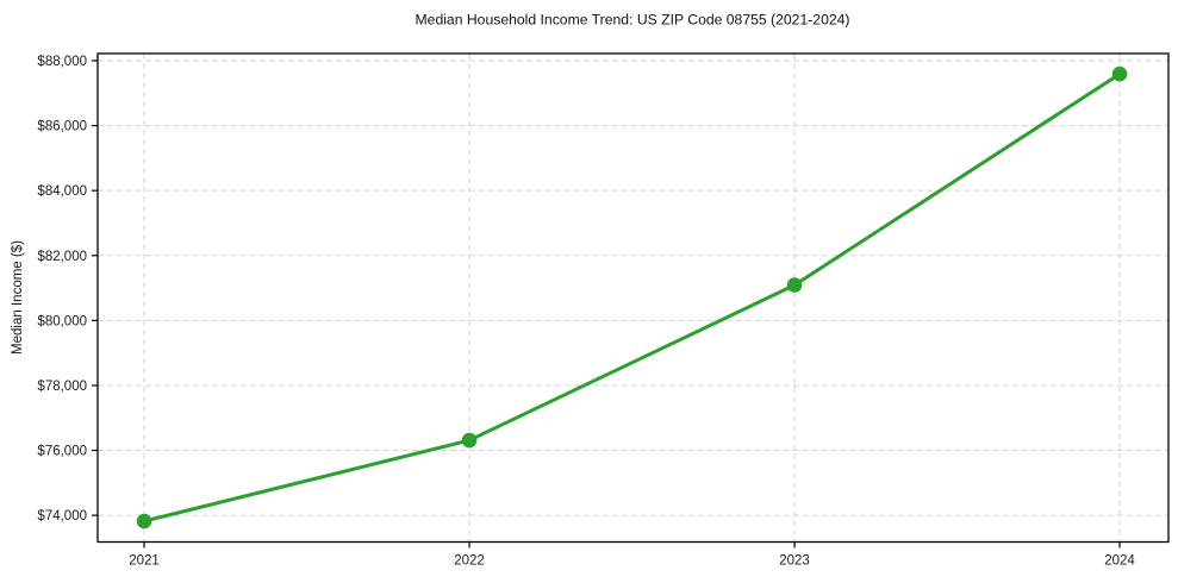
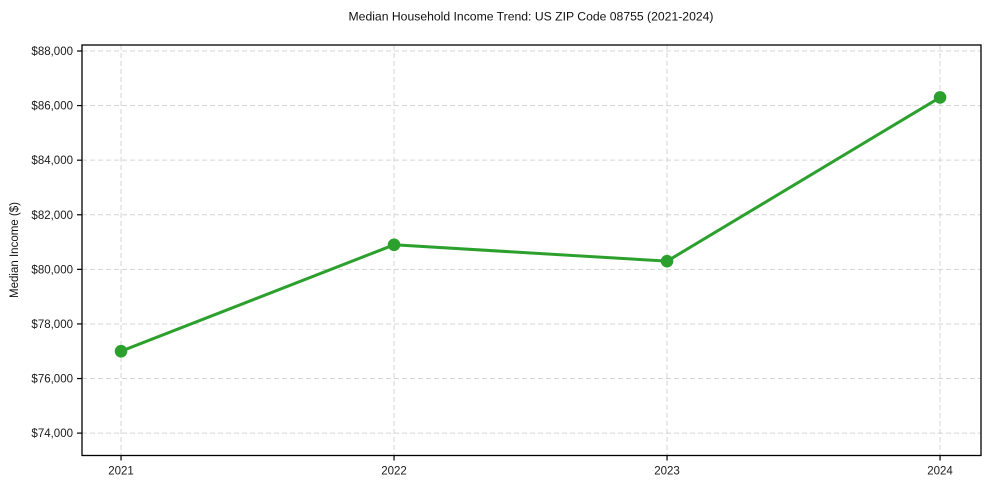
2021: $73800 -> $77000
2022: $76300 -> $80900
2023: $81100 -> $80300
2024: $87600 -> $86300
